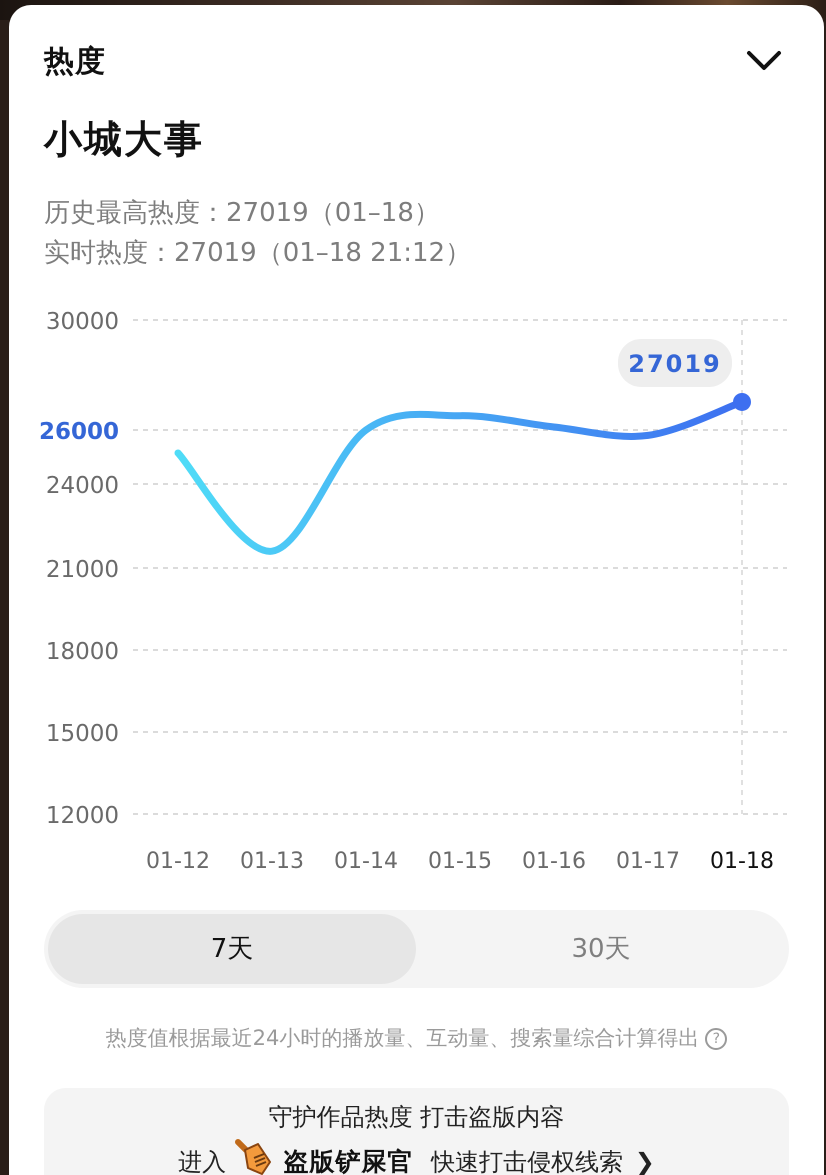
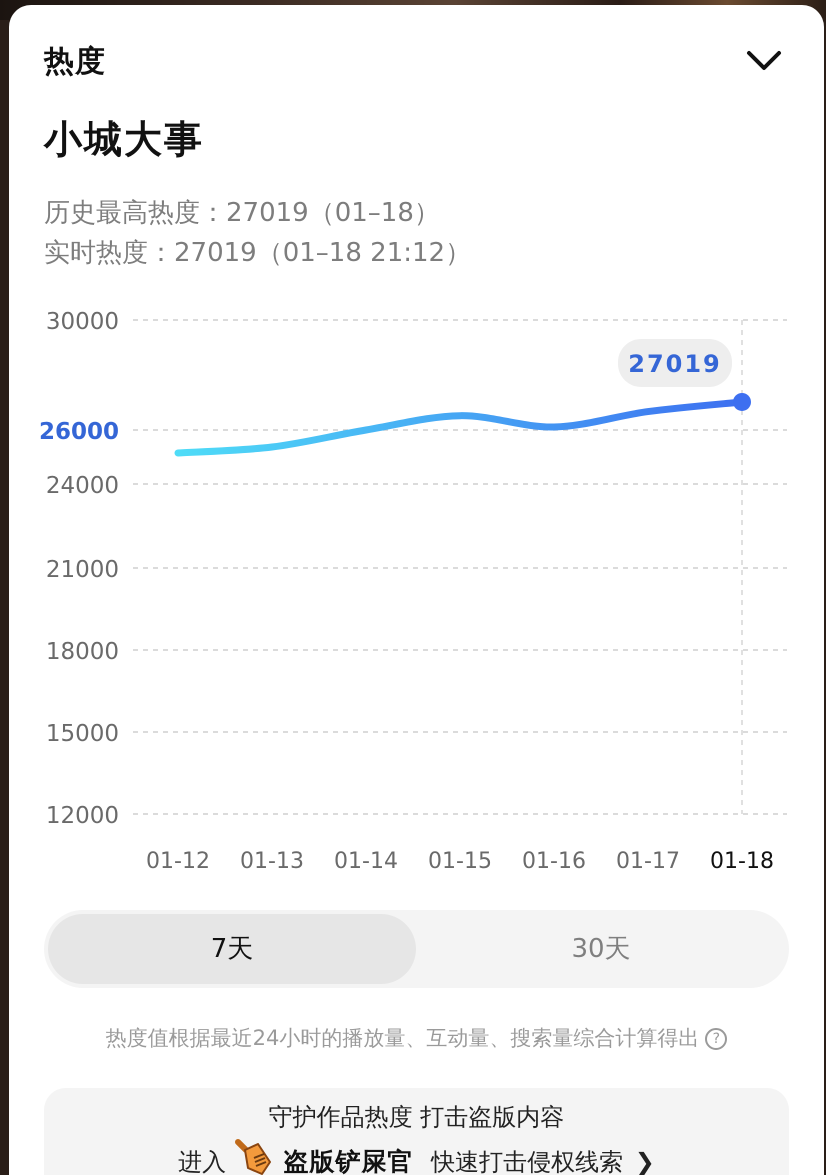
01-13: 21600 -> 25400
01-17: 25800 -> 26700
